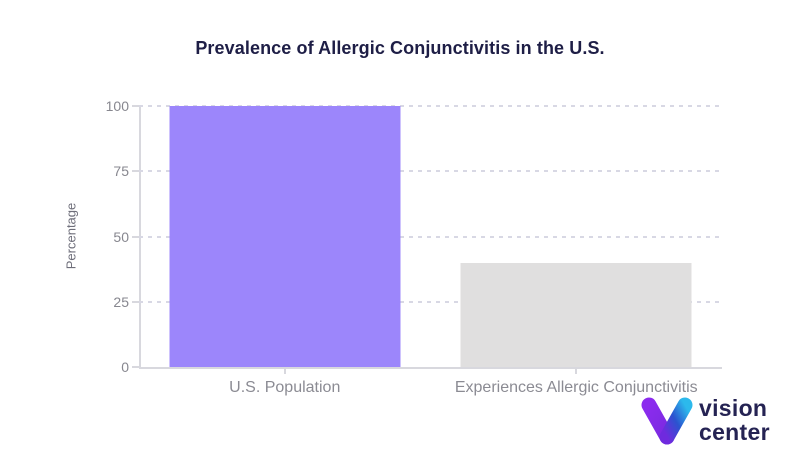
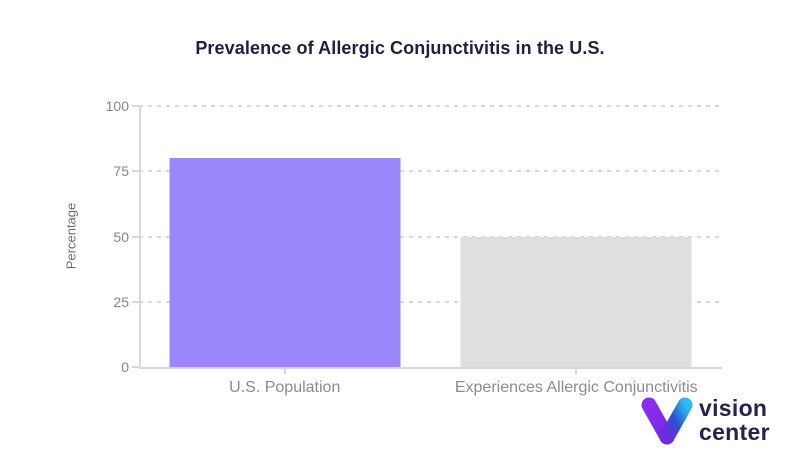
U.S. Population: 100 -> 80
Experiences Allergic Conjunctivitis: 40 -> 50
